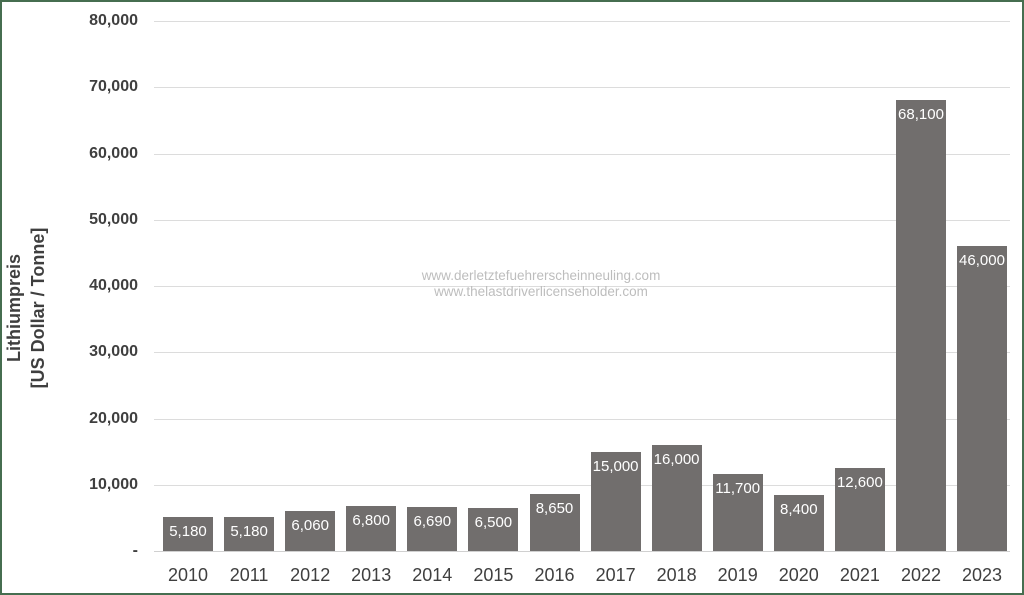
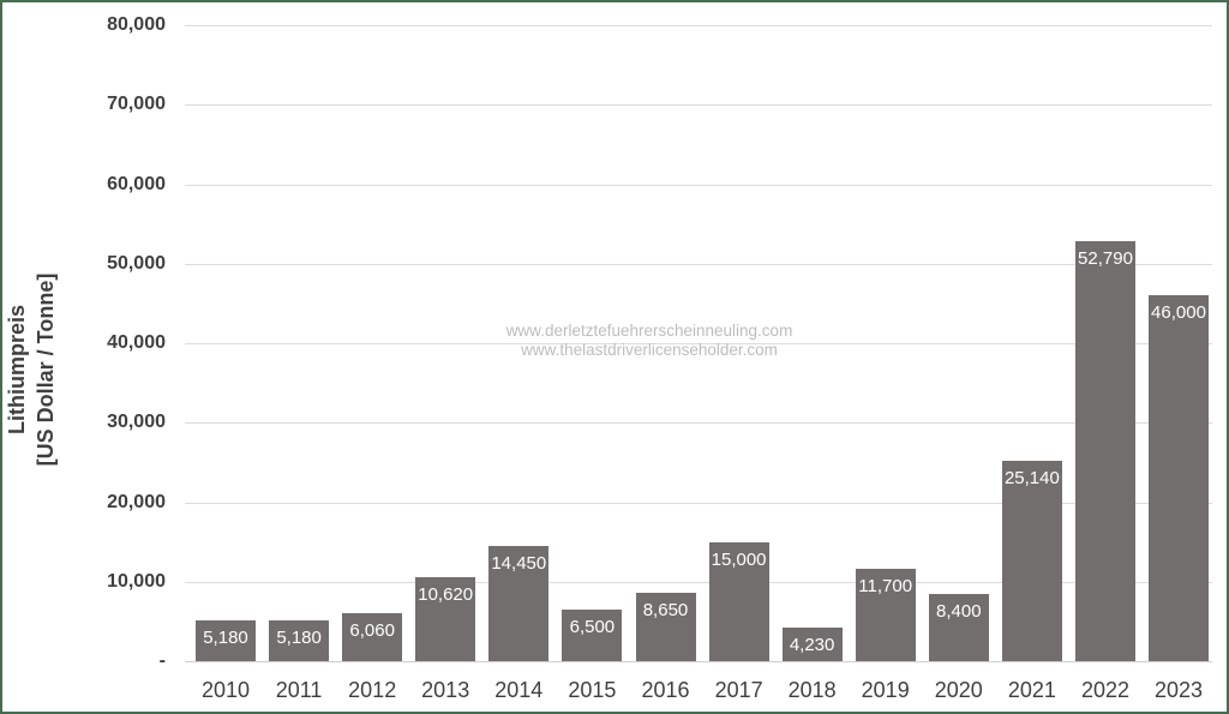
2013: 6,800 -> 10,620
2014: 6,690 -> 14,450
2018: 16,000 -> 4,230
2021: 12,600 -> 25,140
2022: 68,100 -> 52,790
